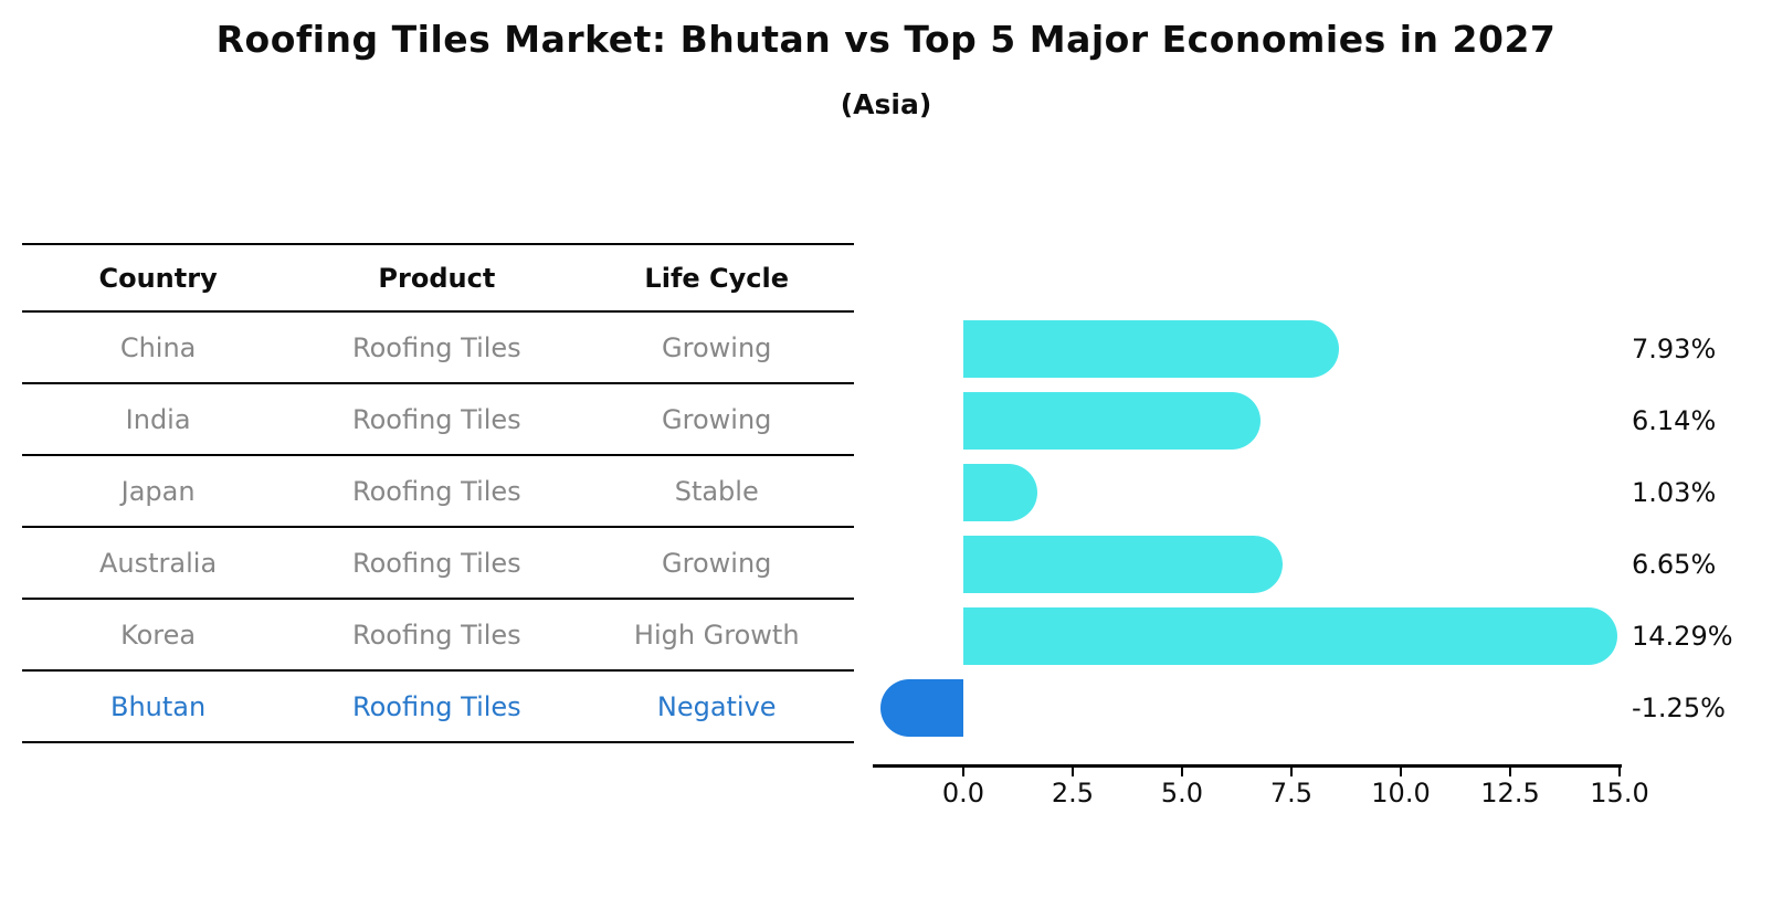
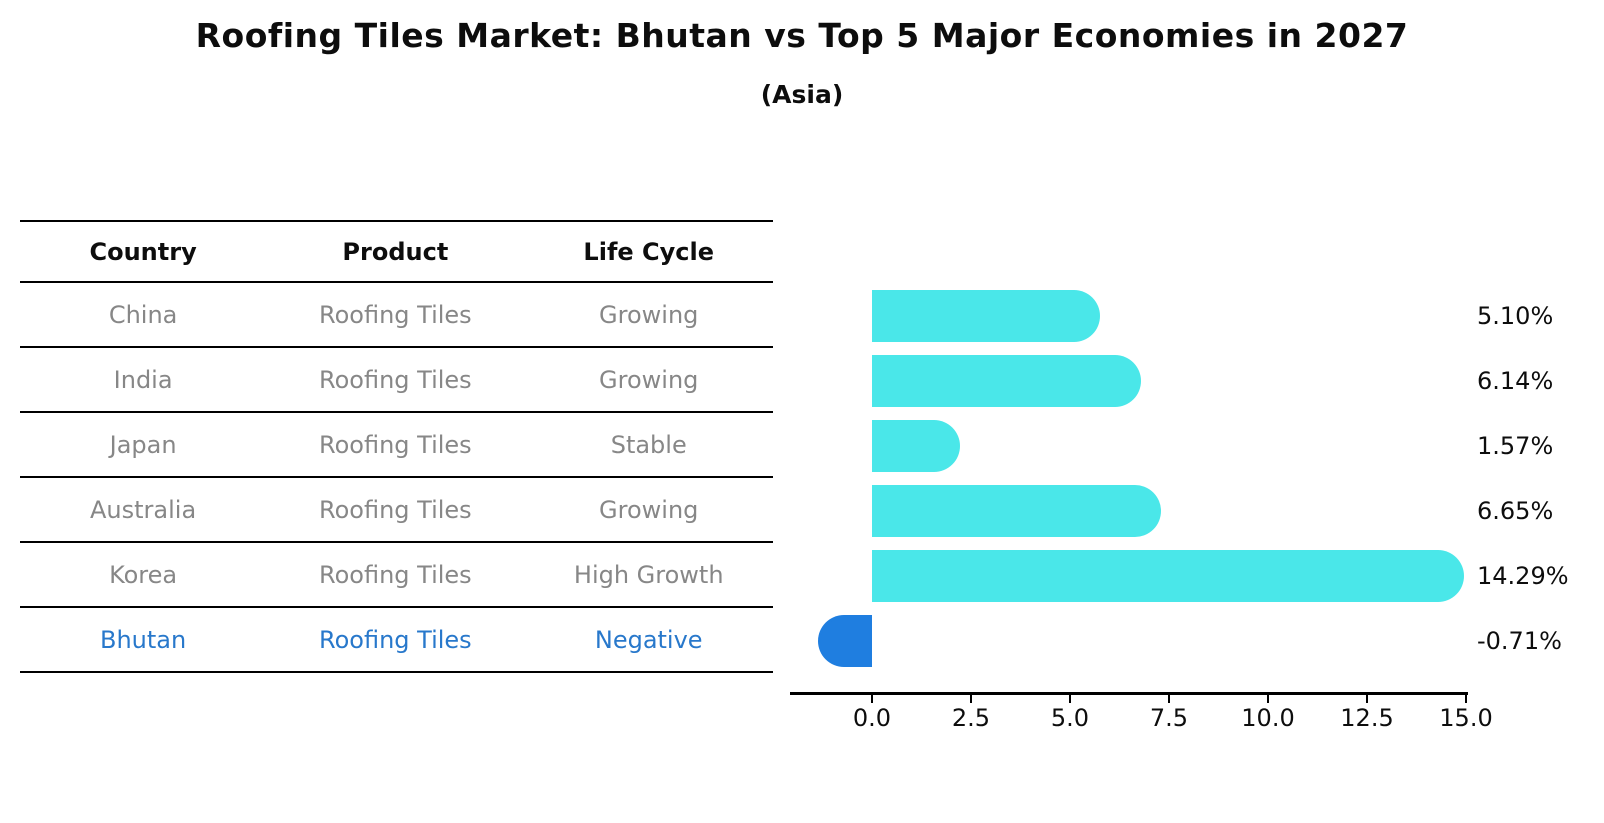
China: 7.93% -> 5.10%
Japan: 1.03% -> 1.57%
Bhutan: -1.25% -> -0.71%
